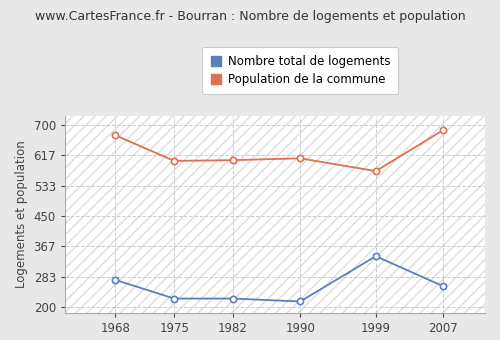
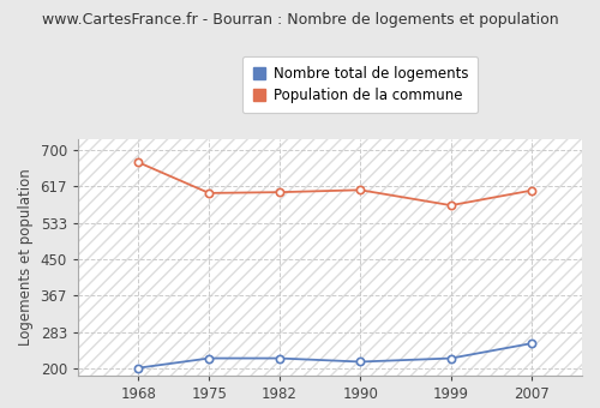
Nombre total de logements/1968: 275 -> 202
Nombre total de logements/1999: 340 -> 224
Population de la commune/2007: 685 -> 607
